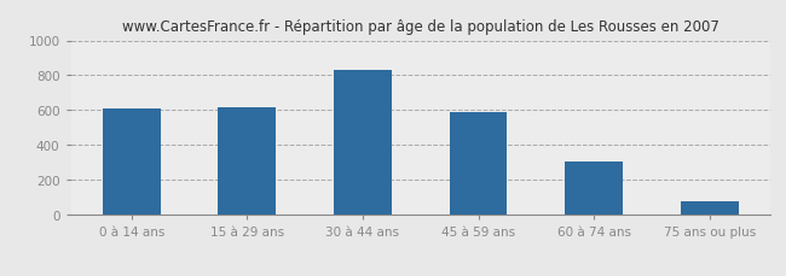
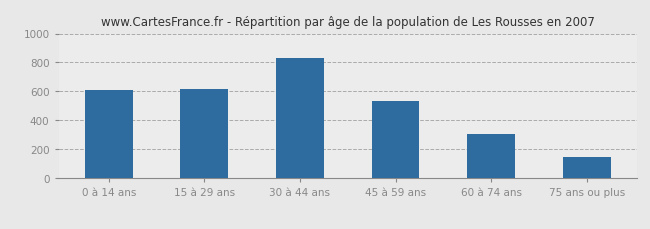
45 à 59 ans: 590 -> 540
75 ans ou plus: 80 -> 140
